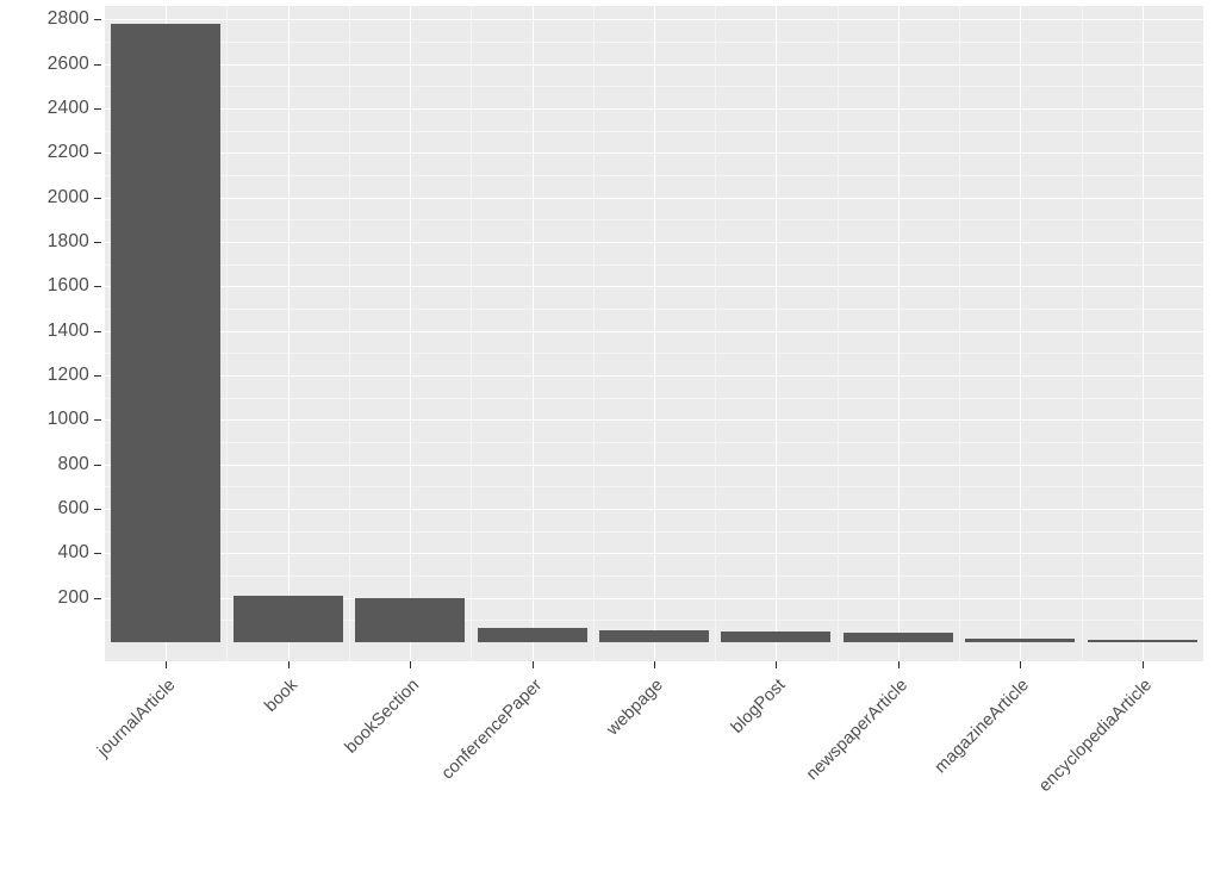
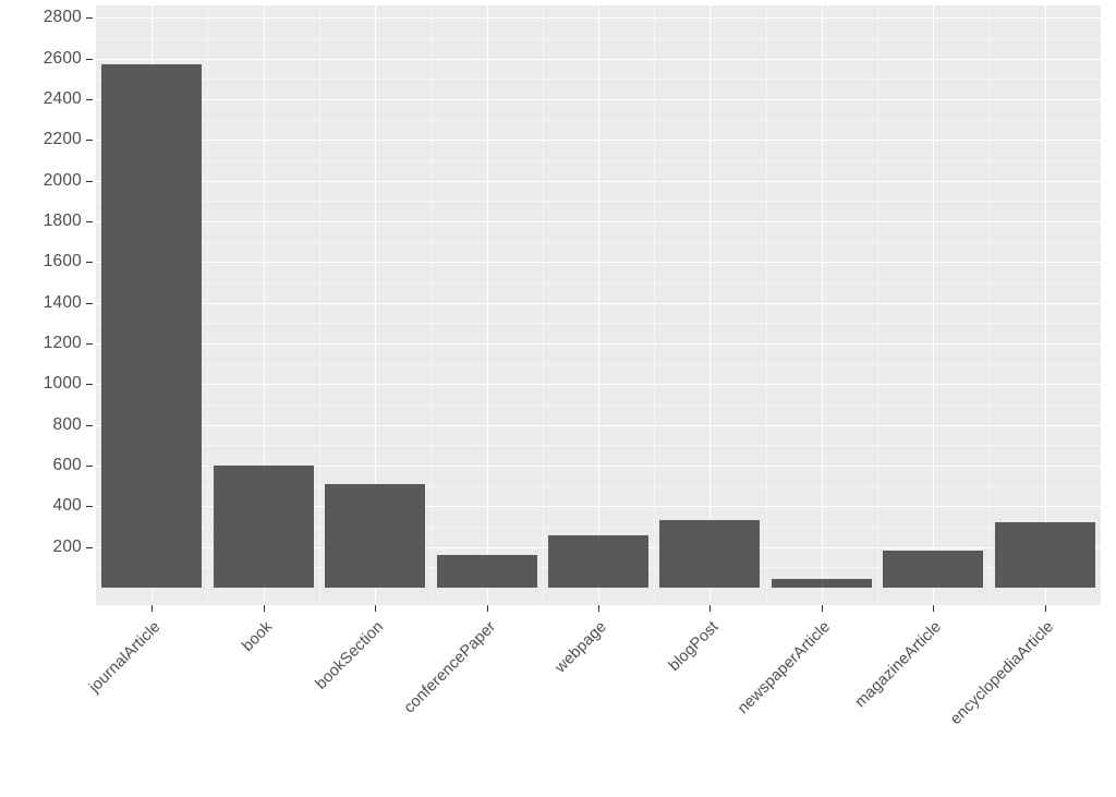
journalArticle: 2780 -> 2570
book: 210 -> 600
bookSection: 200 -> 510
conferencePaper: 60 -> 160
webpage: 50 -> 260
blogPost: 50 -> 330
magazineArticle: 20 -> 180
encyclopediaArticle: 10 -> 320
